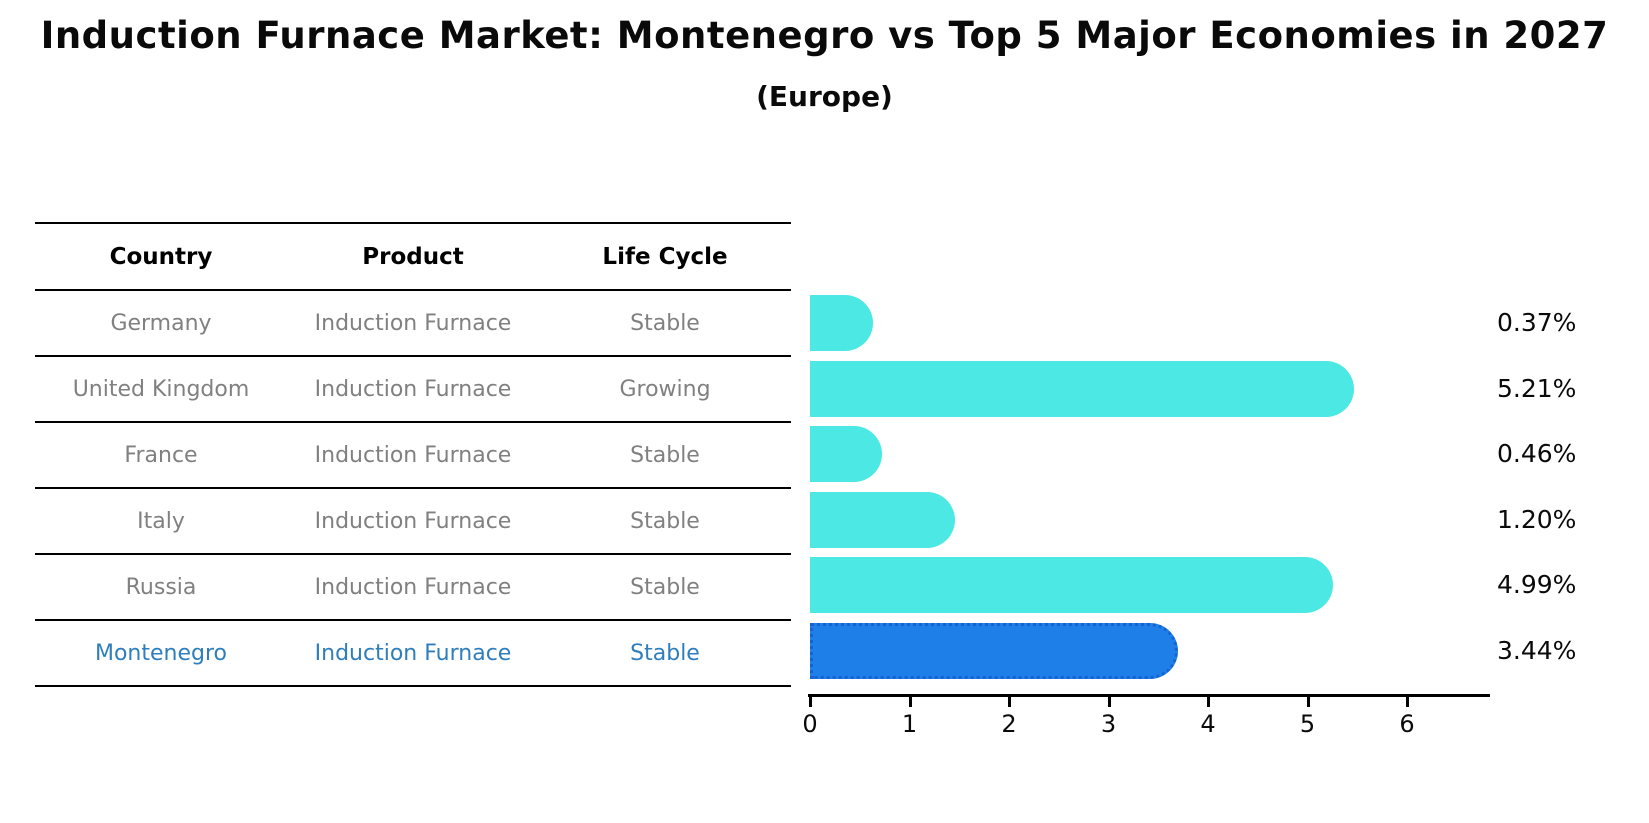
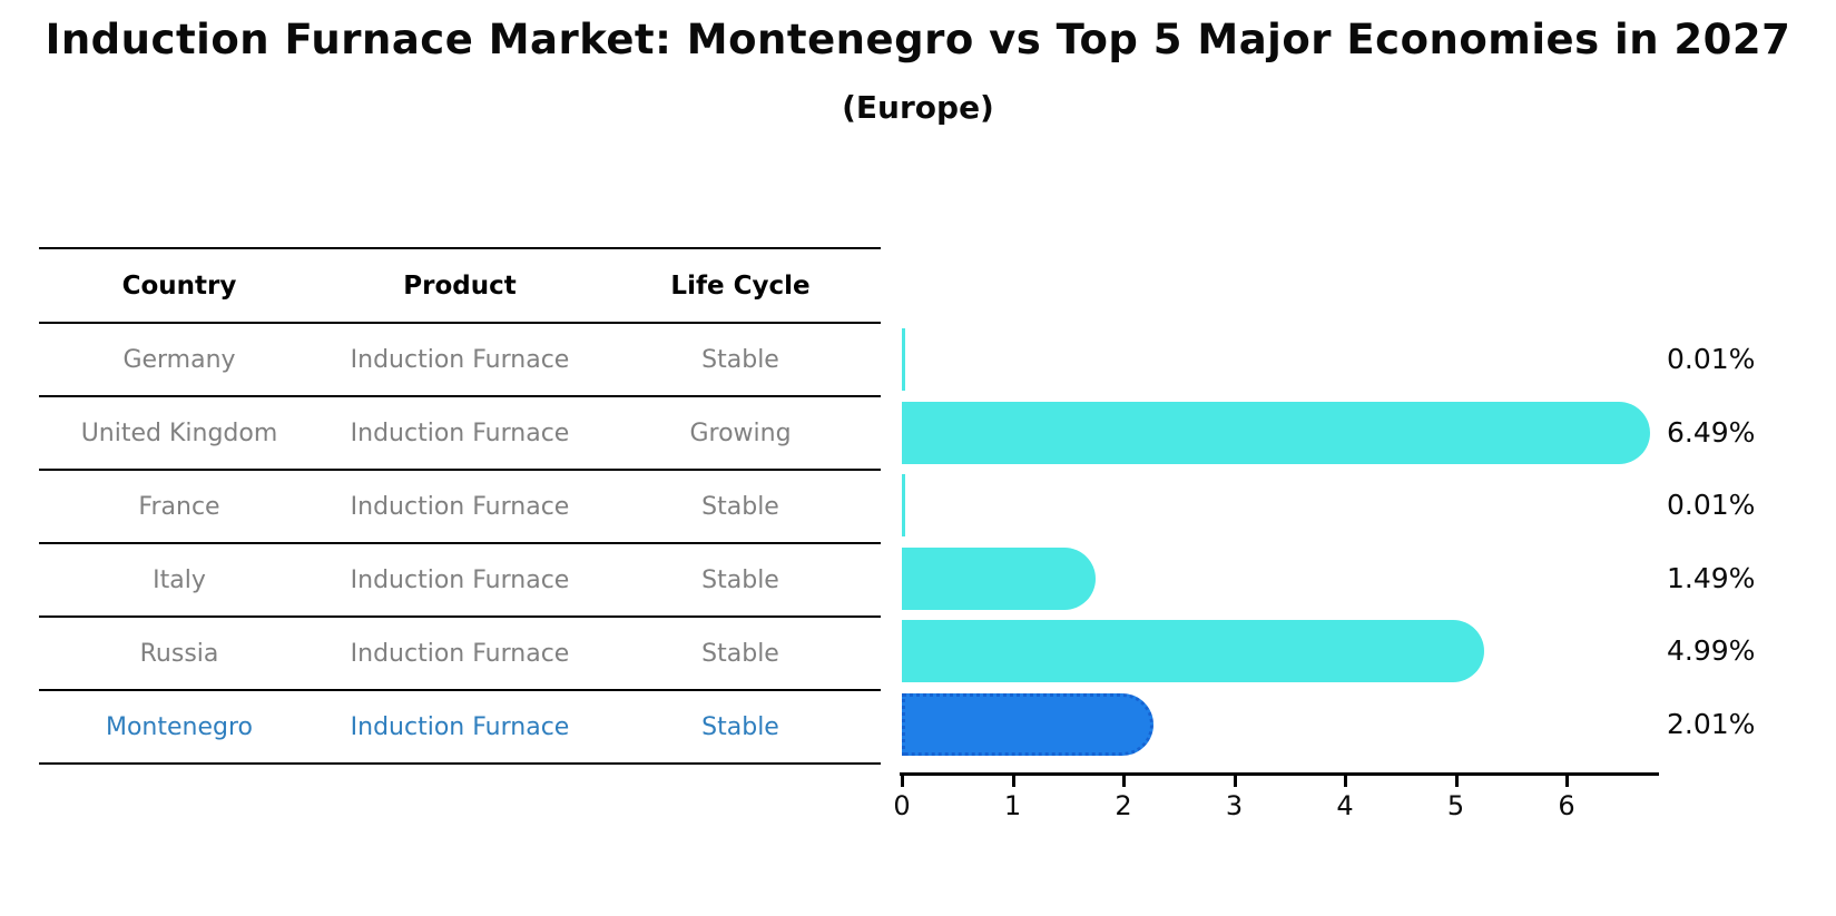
Germany: 0.37% -> 0.01%
United Kingdom: 5.21% -> 6.49%
France: 0.46% -> 0.01%
Italy: 1.20% -> 1.49%
Montenegro: 3.44% -> 2.01%
